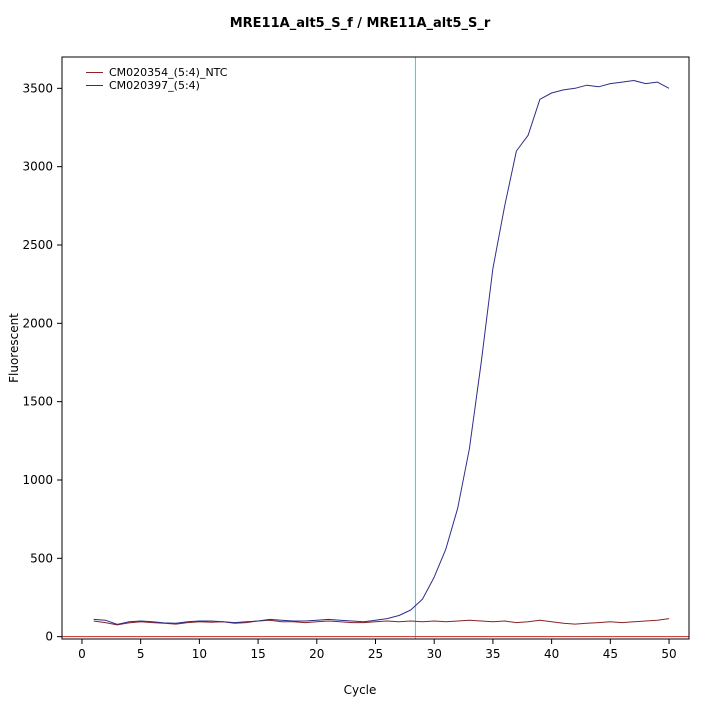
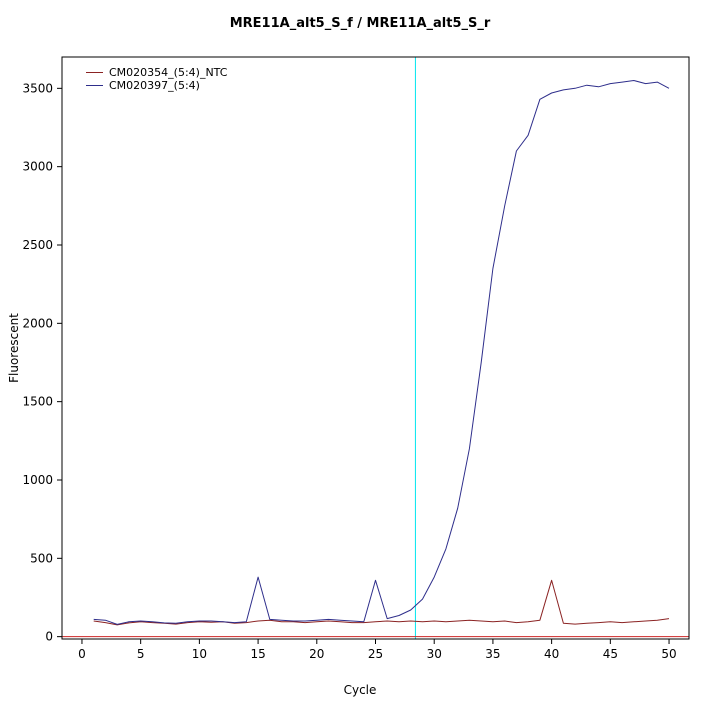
CM020397_(5:4)/15: 100 -> 380
CM020397_(5:4)/25: 100 -> 360
CM020354_(5:4)_NTC/40: 100 -> 360
